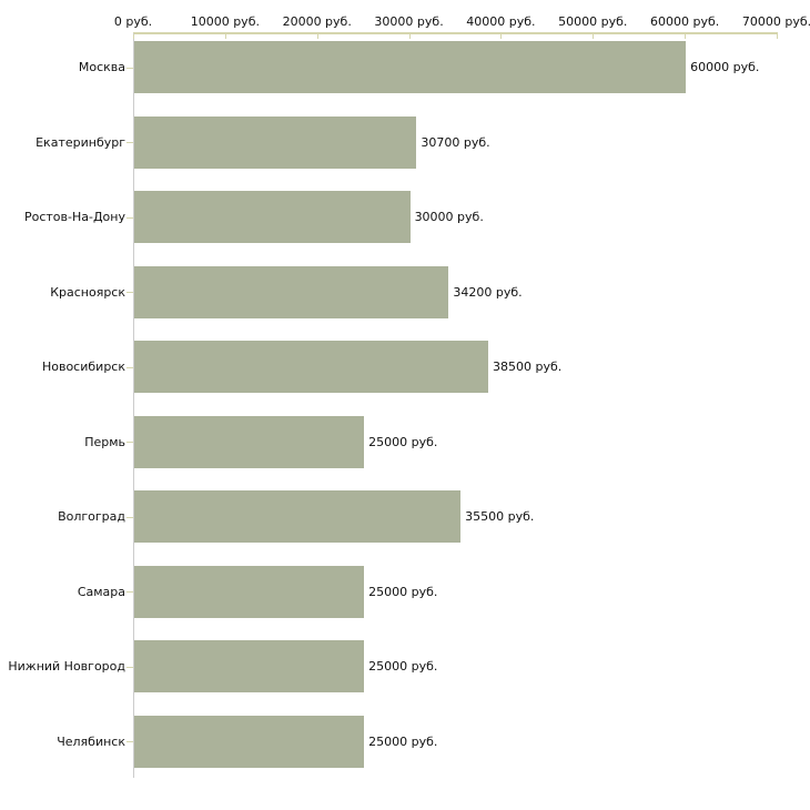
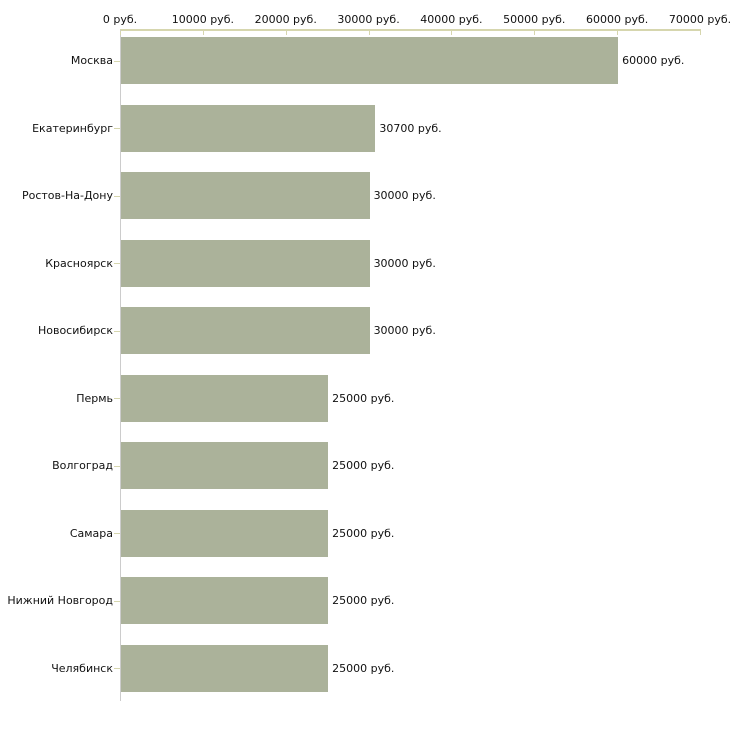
Красноярск: 34200 -> 30000
Новосибирск: 38500 -> 30000
Волгоград: 35500 -> 25000
